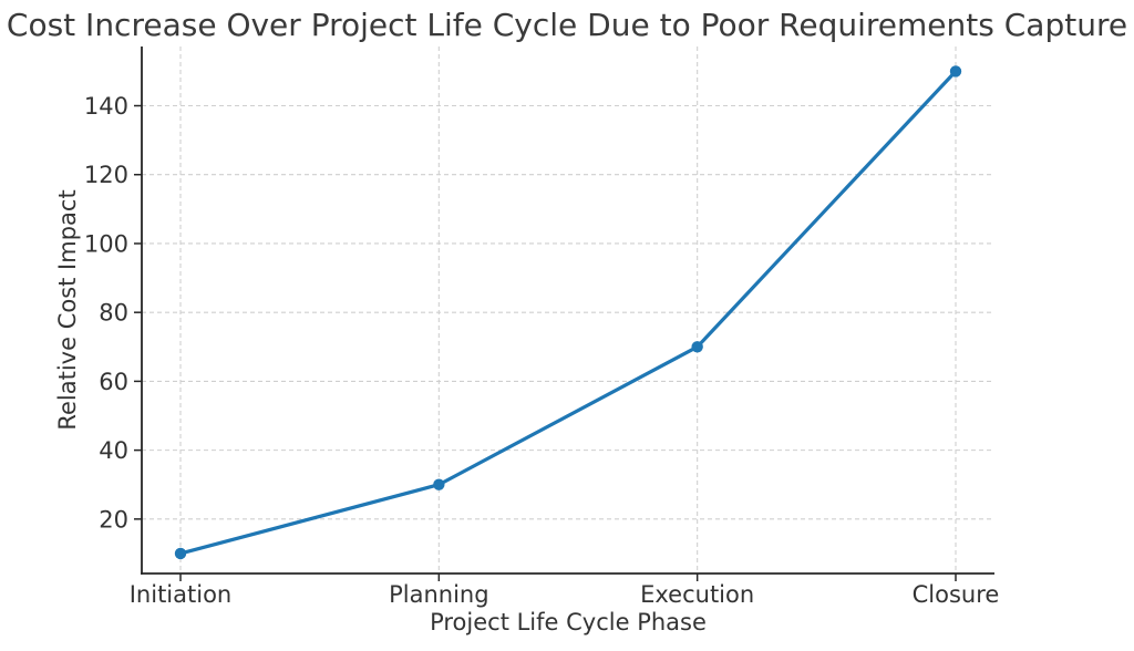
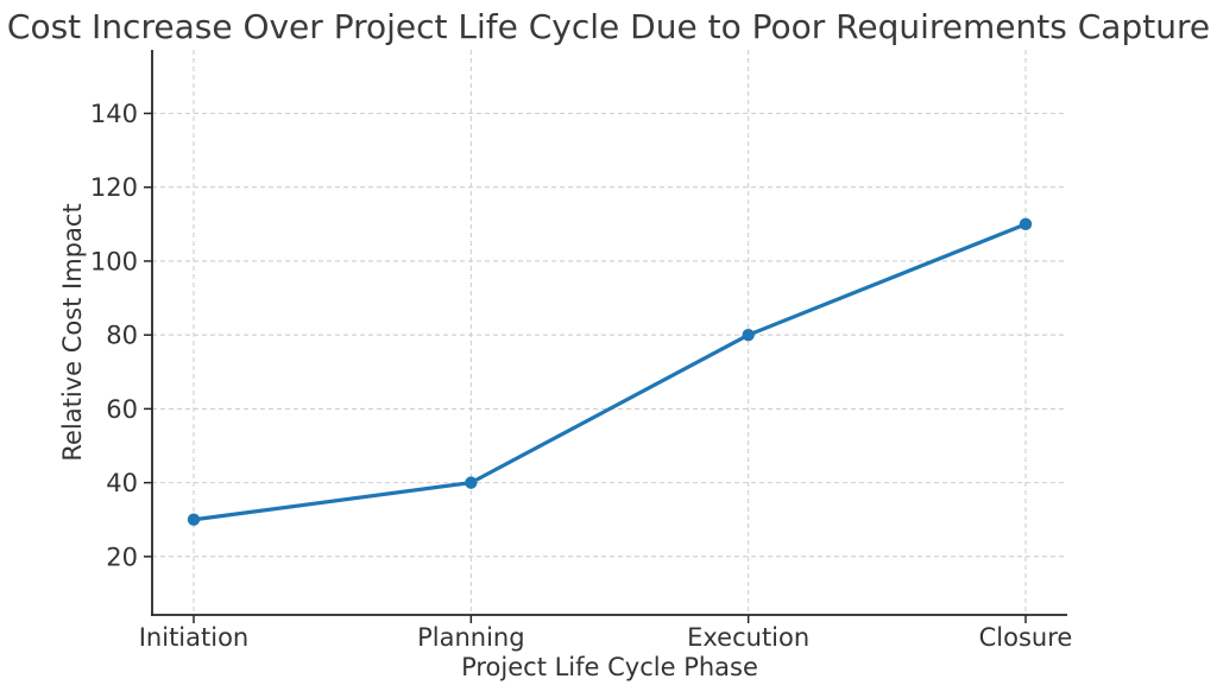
Initiation: 10 -> 30
Planning: 30 -> 40
Execution: 70 -> 80
Closure: 150 -> 110
